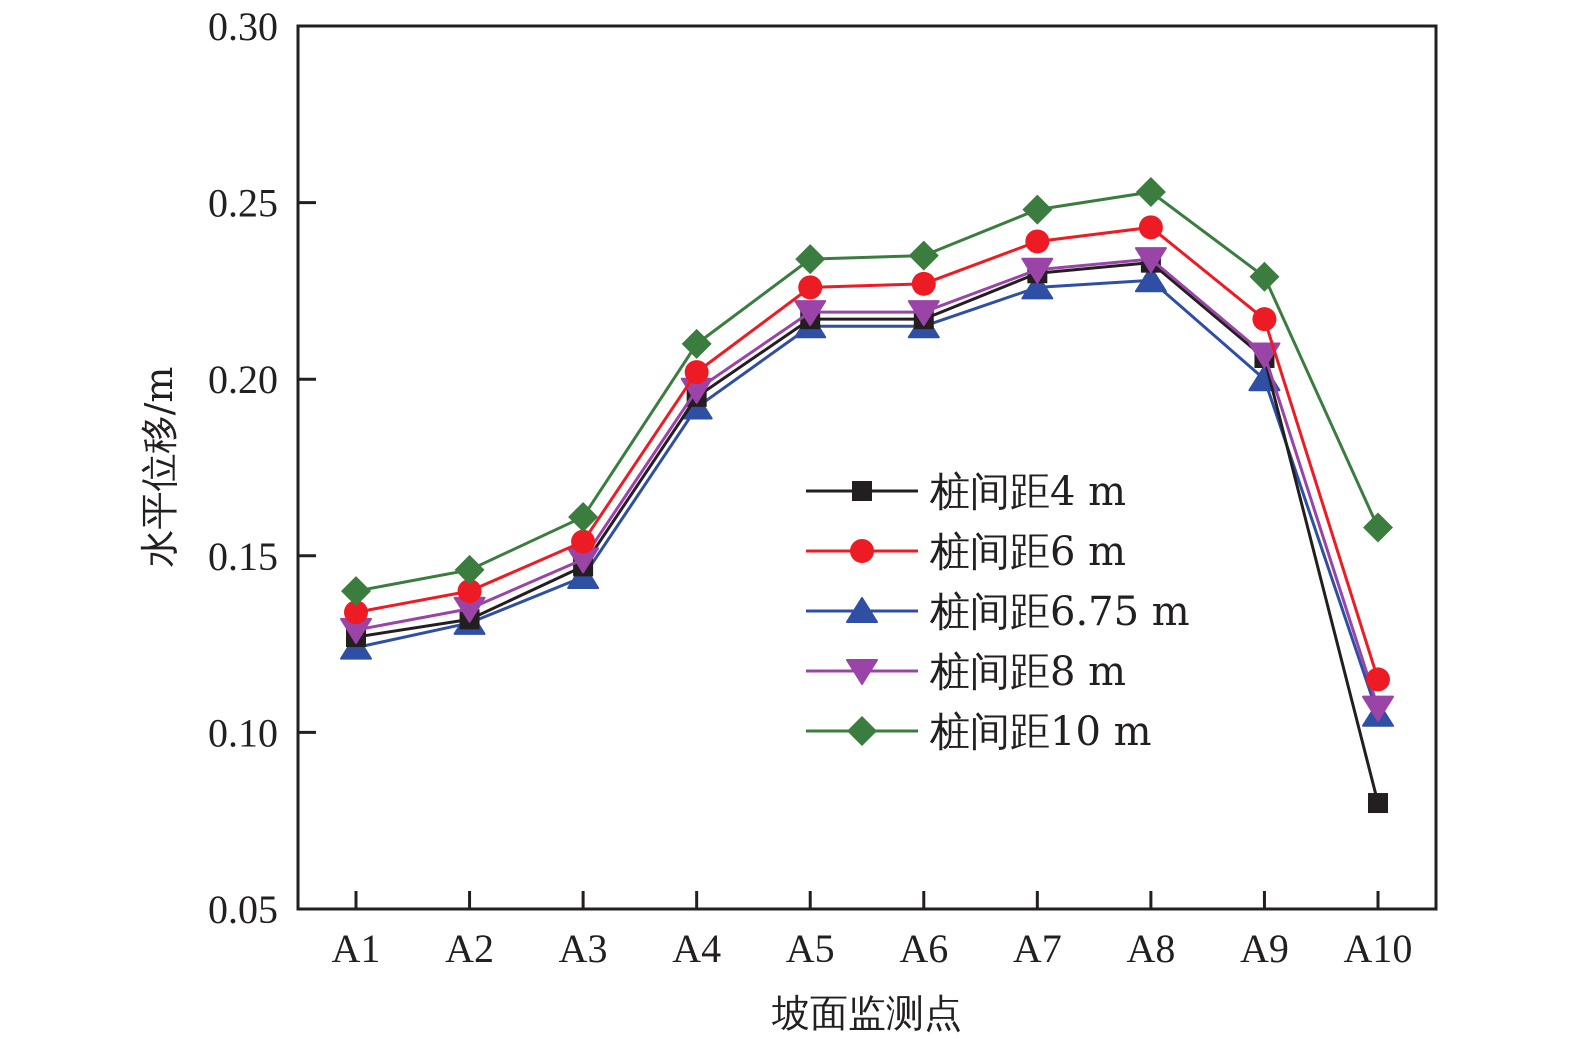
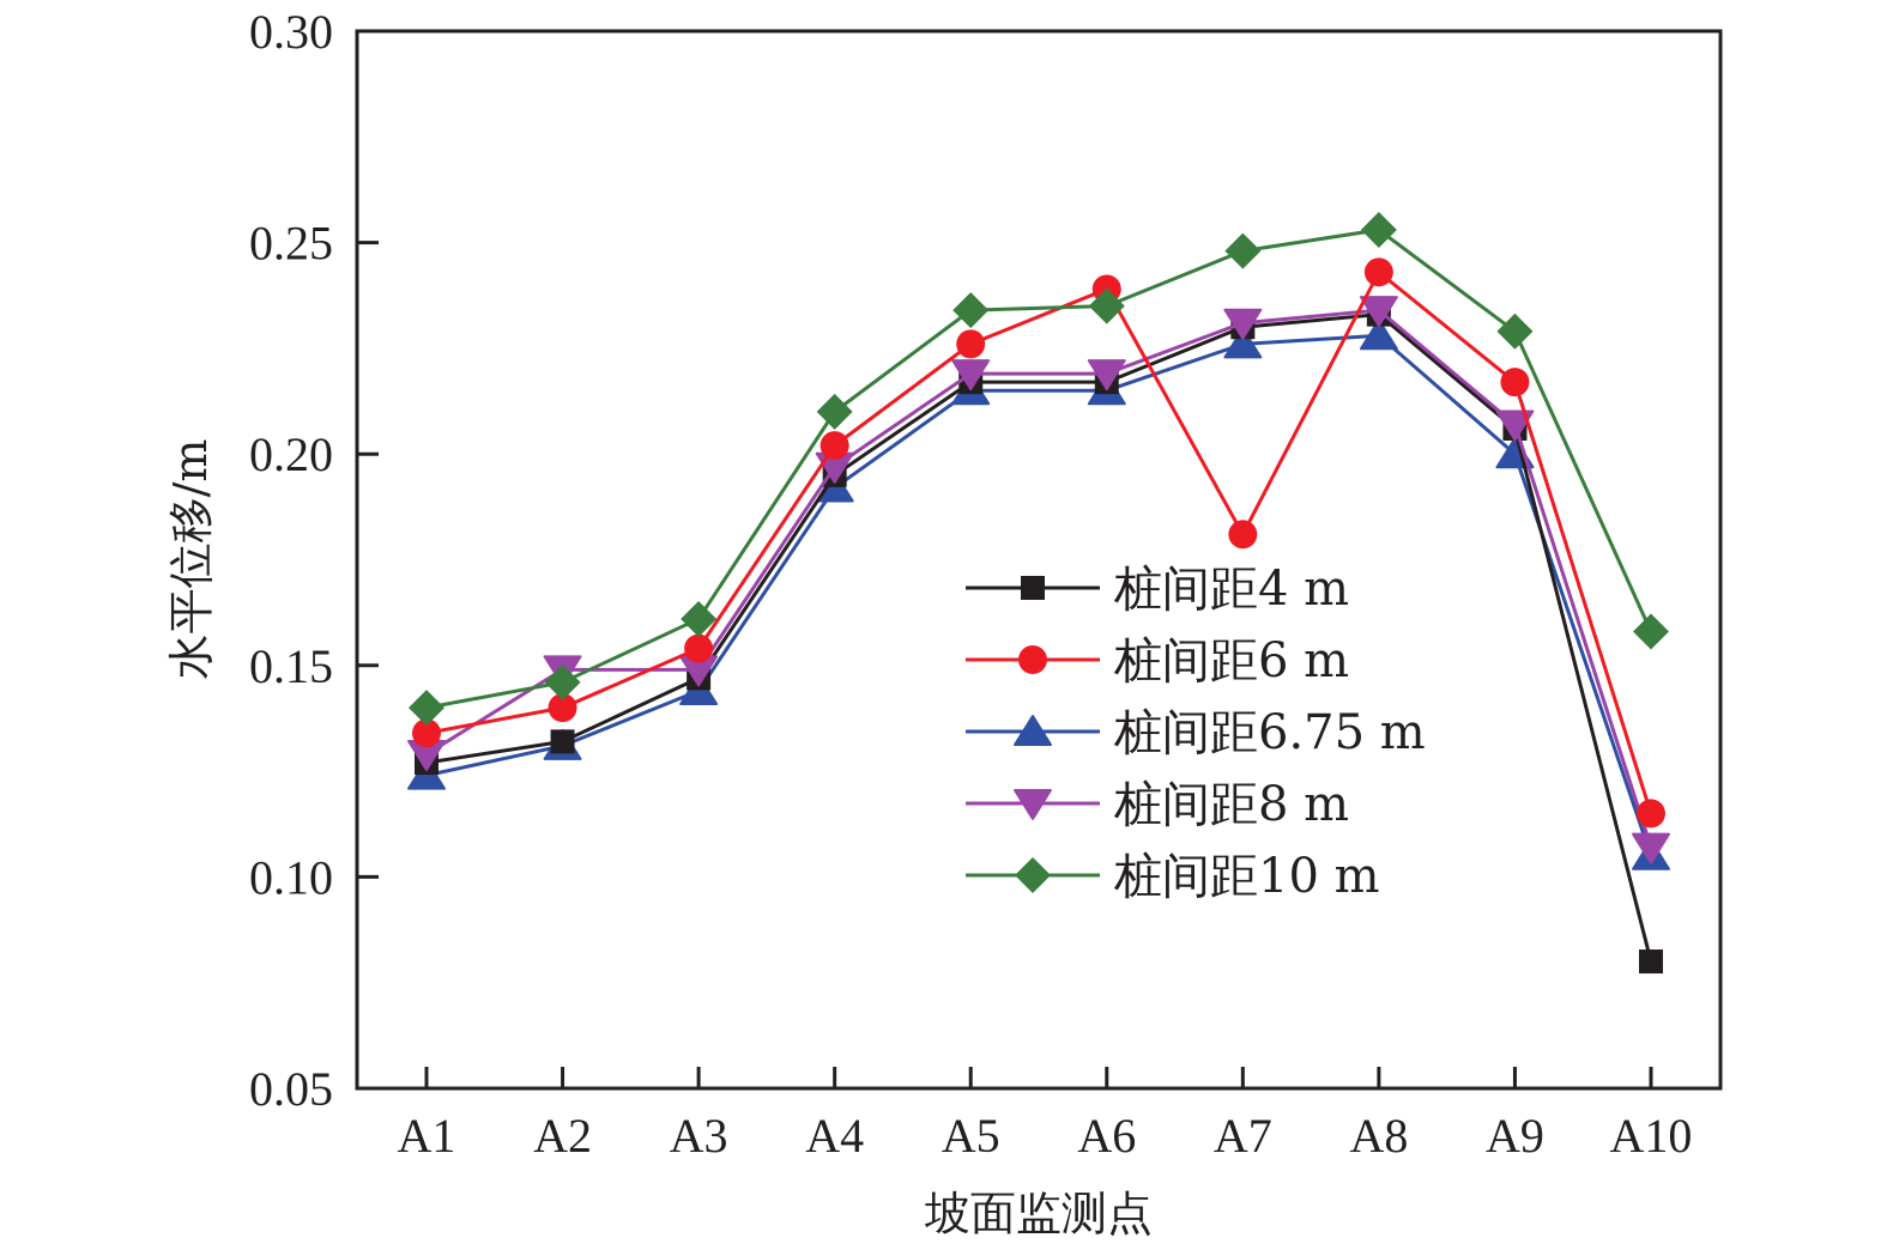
桩间距8 m/A2: 0.135 -> 0.149
桩间距6 m/A6: 0.227 -> 0.239
桩间距6 m/A7: 0.239 -> 0.181
